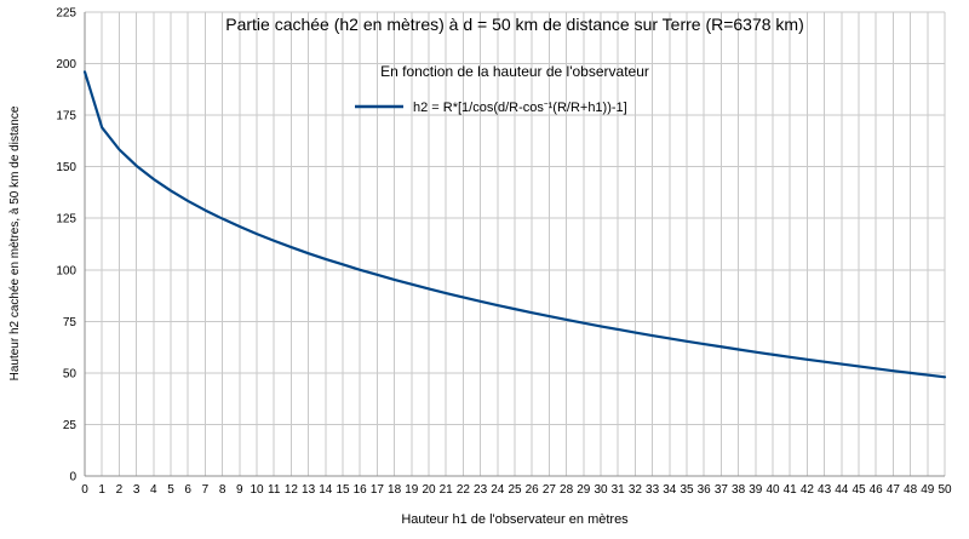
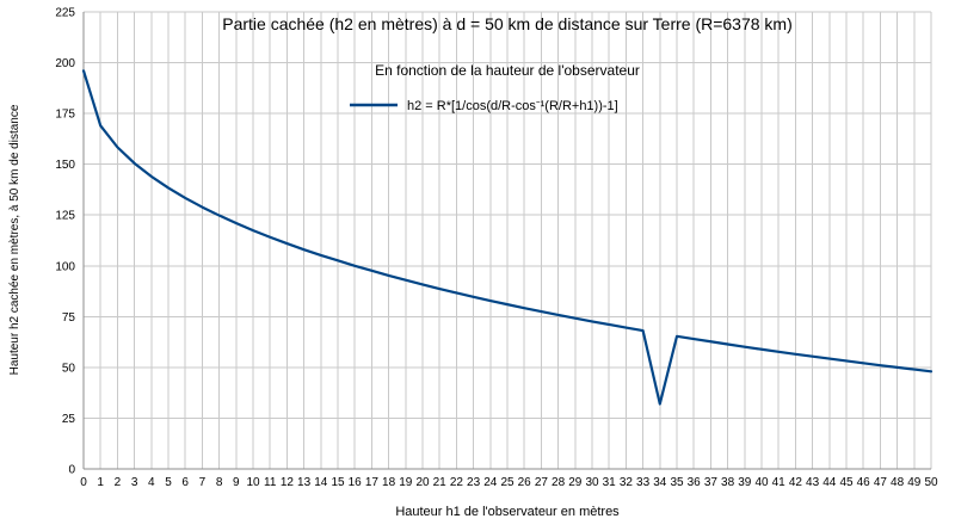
34: 67 -> 32
